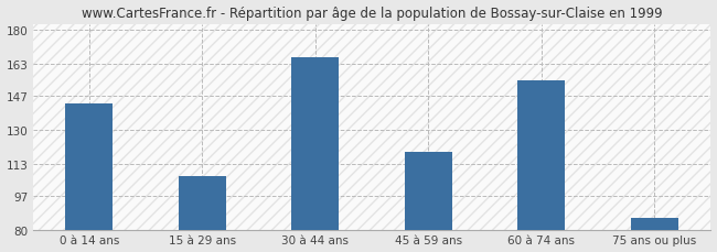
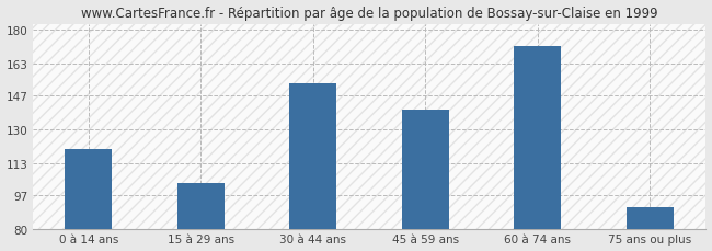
0 à 14 ans: 143 -> 120
15 à 29 ans: 107 -> 103
30 à 44 ans: 166 -> 153
45 à 59 ans: 119 -> 140
60 à 74 ans: 155 -> 172
75 ans ou plus: 86 -> 91
